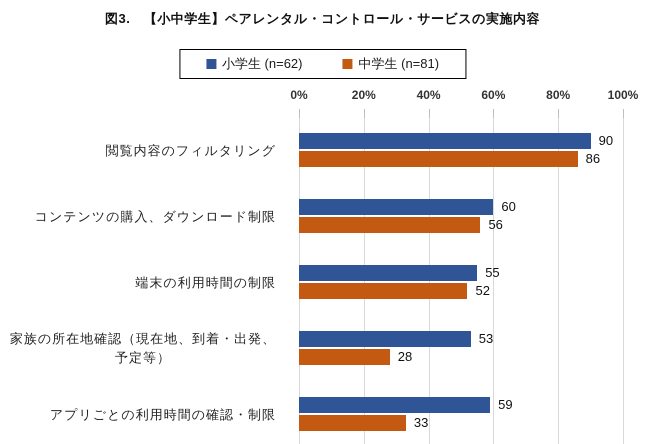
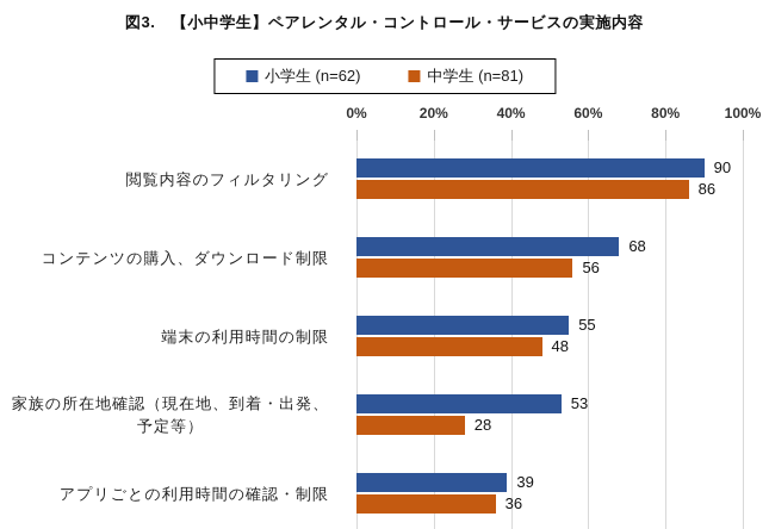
小学生 (n=62)/コンテンツの購入、ダウンロード制限: 60 -> 68
中学生 (n=81)/端末の利用時間の制限: 52 -> 48
小学生 (n=62)/アプリごとの利用時間の確認・制限: 59 -> 39
中学生 (n=81)/アプリごとの利用時間の確認・制限: 33 -> 36
